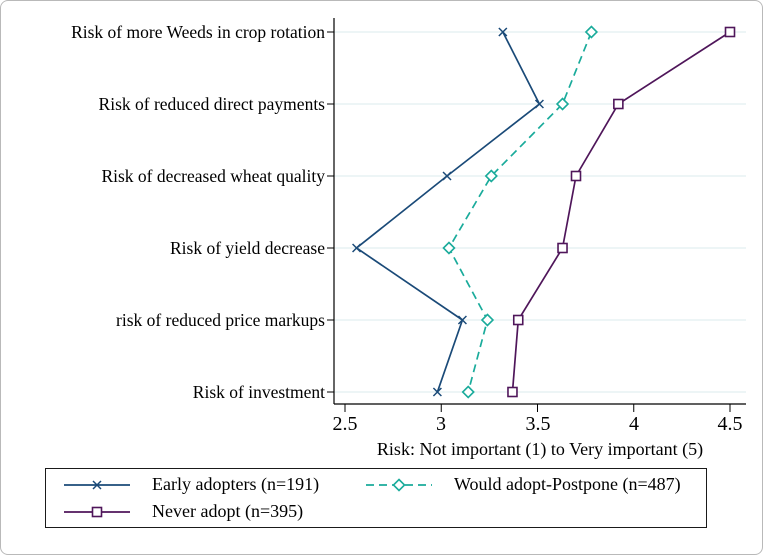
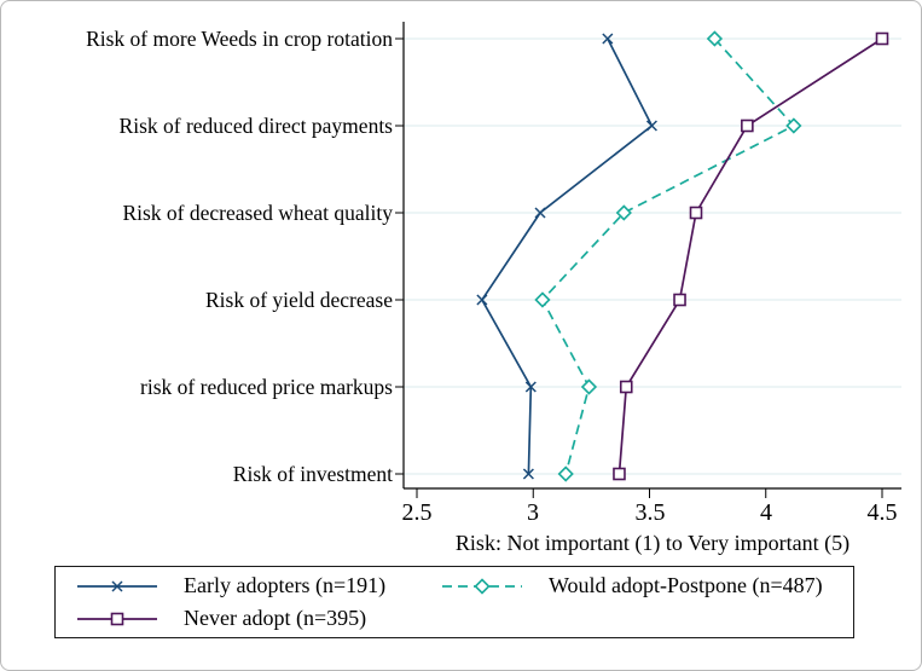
Would adopt-Postpone (n=487)/Risk of reduced direct payments: 3.63 -> 4.12
Would adopt-Postpone (n=487)/Risk of decreased wheat quality: 3.26 -> 3.39
Early adopters (n=191)/Risk of yield decrease: 2.56 -> 2.78
Early adopters (n=191)/risk of reduced price markups: 3.11 -> 2.99
